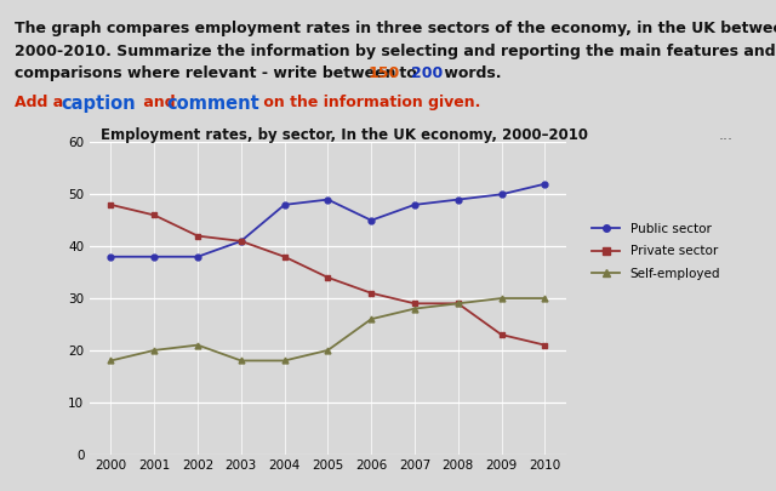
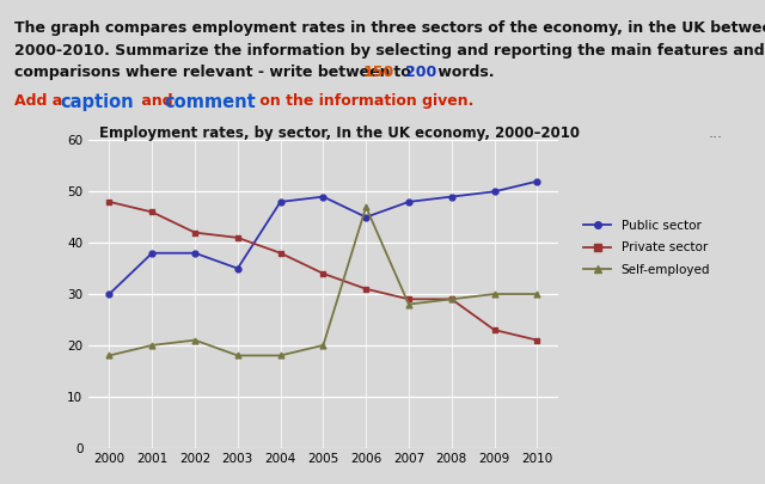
Public sector/2000: 38 -> 30
Public sector/2003: 41 -> 35
Self-employed/2006: 26 -> 47
